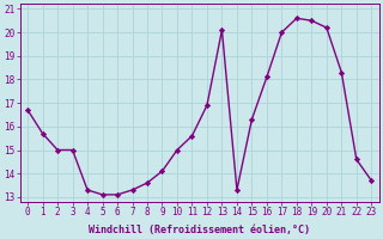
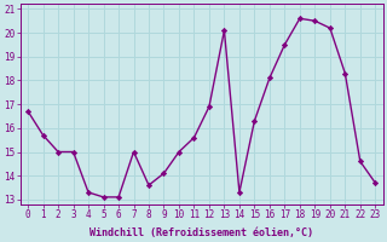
7: 13.3 -> 15.0
17: 20.0 -> 19.5
